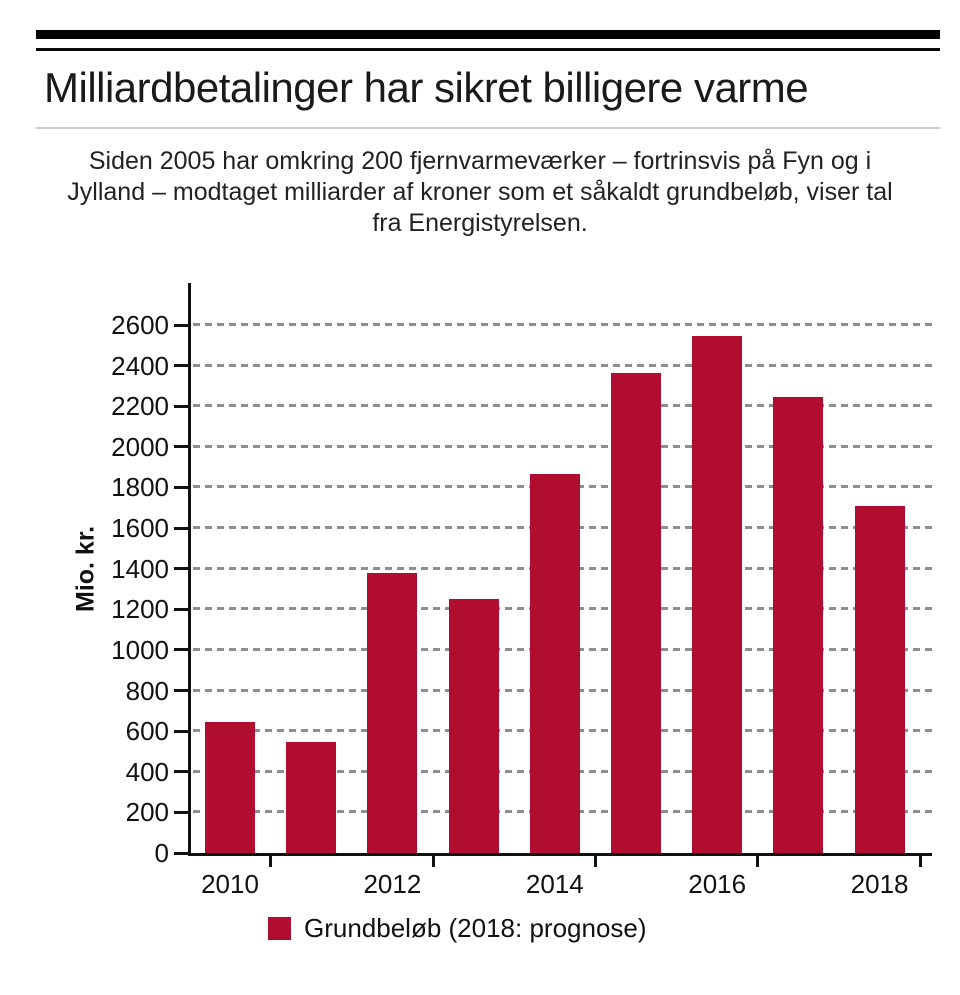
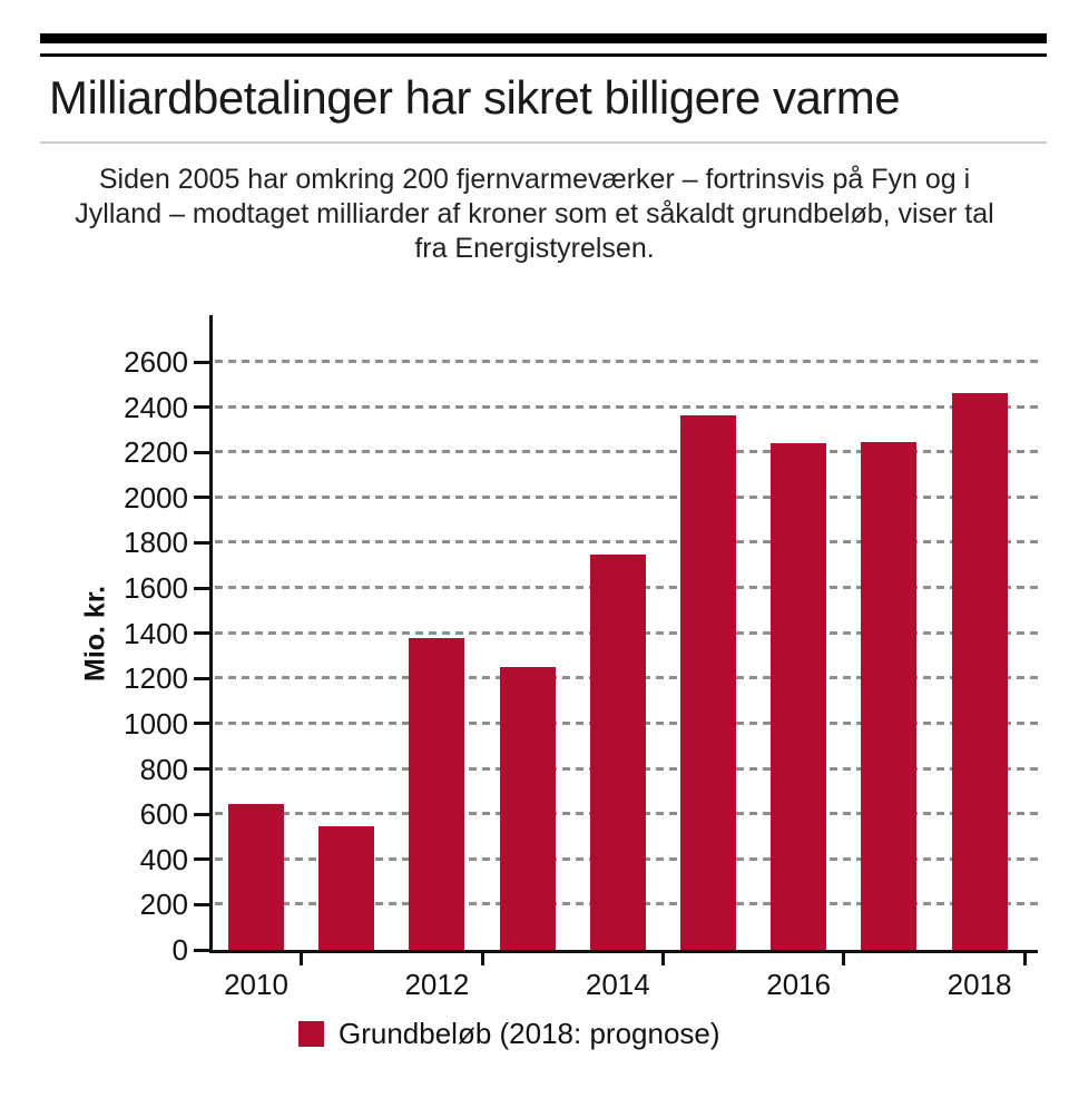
2014: 1860 -> 1750
2016: 2540 -> 2240
2018: 1710 -> 2460
